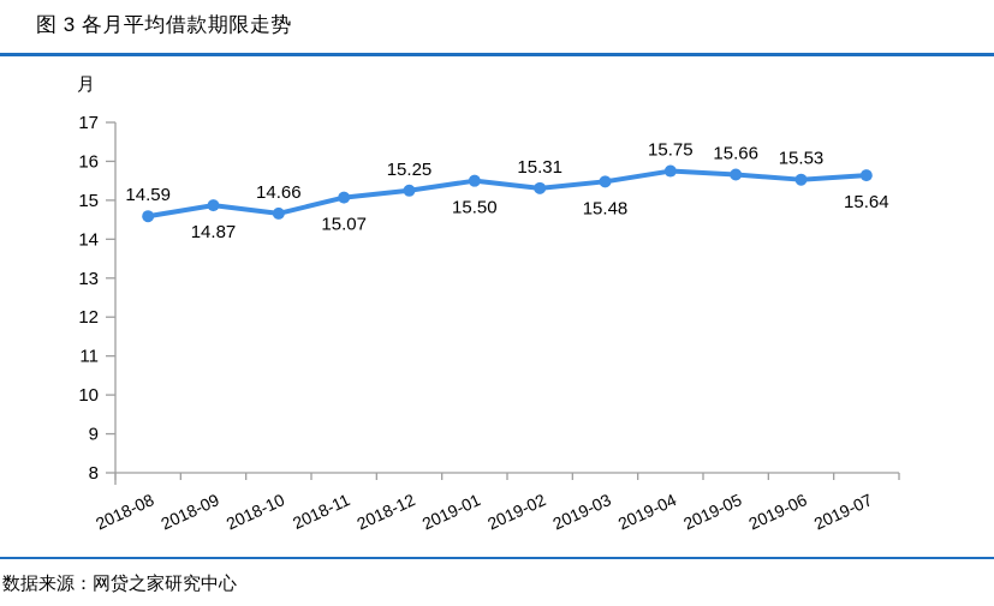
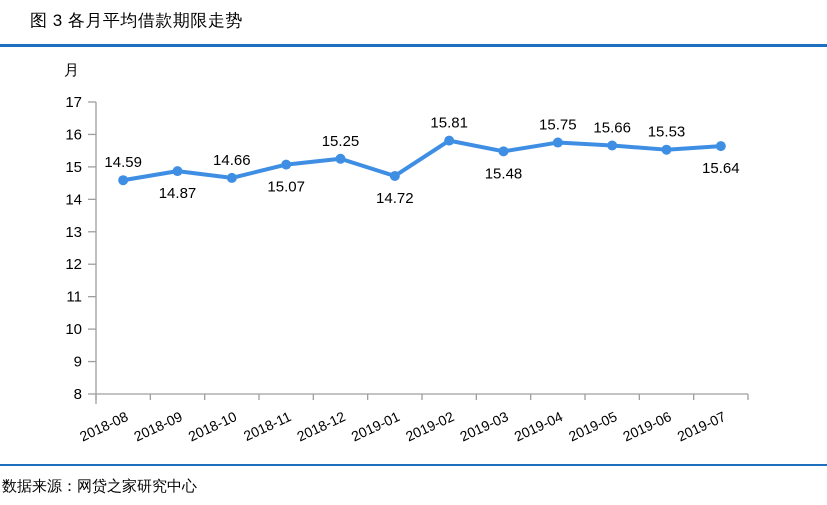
2019-01: 15.50 -> 14.72
2019-02: 15.31 -> 15.81
